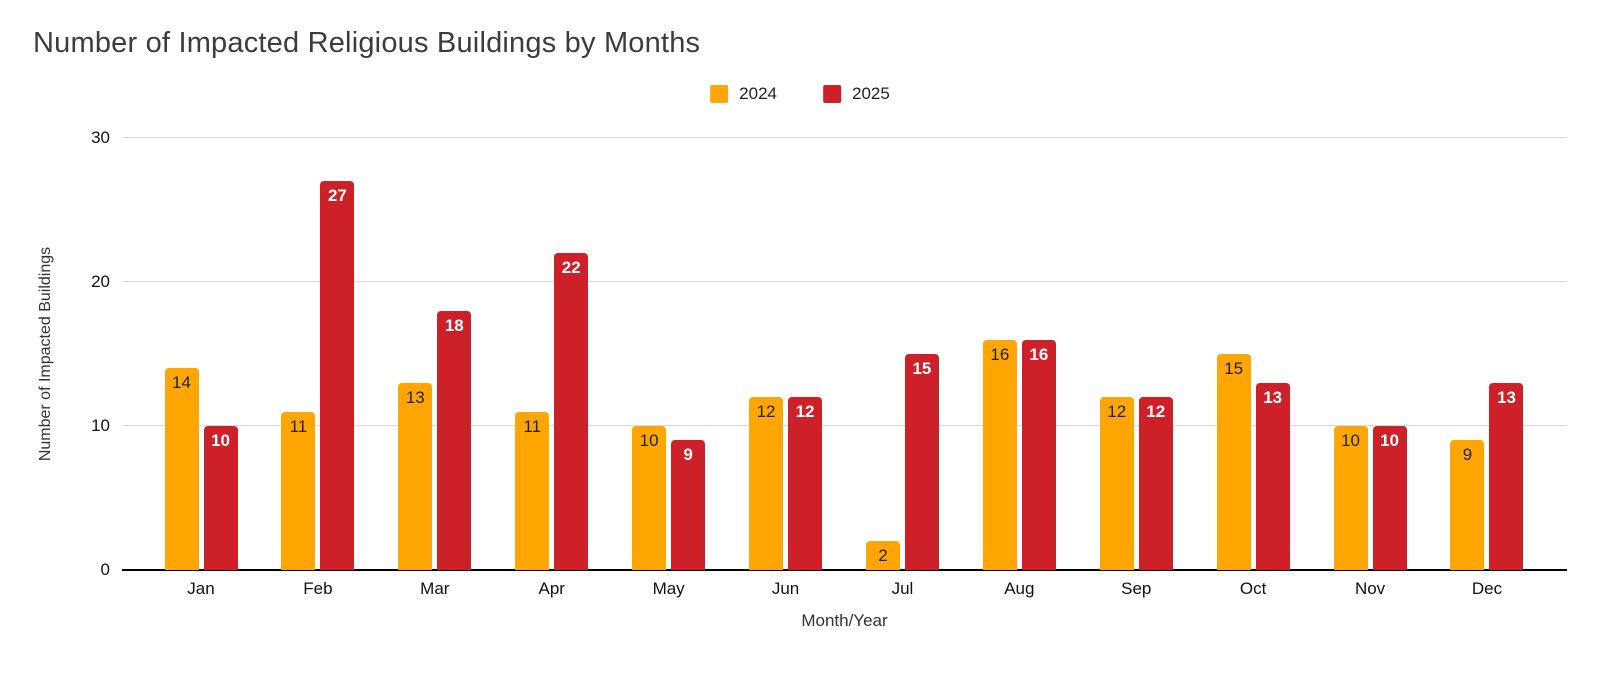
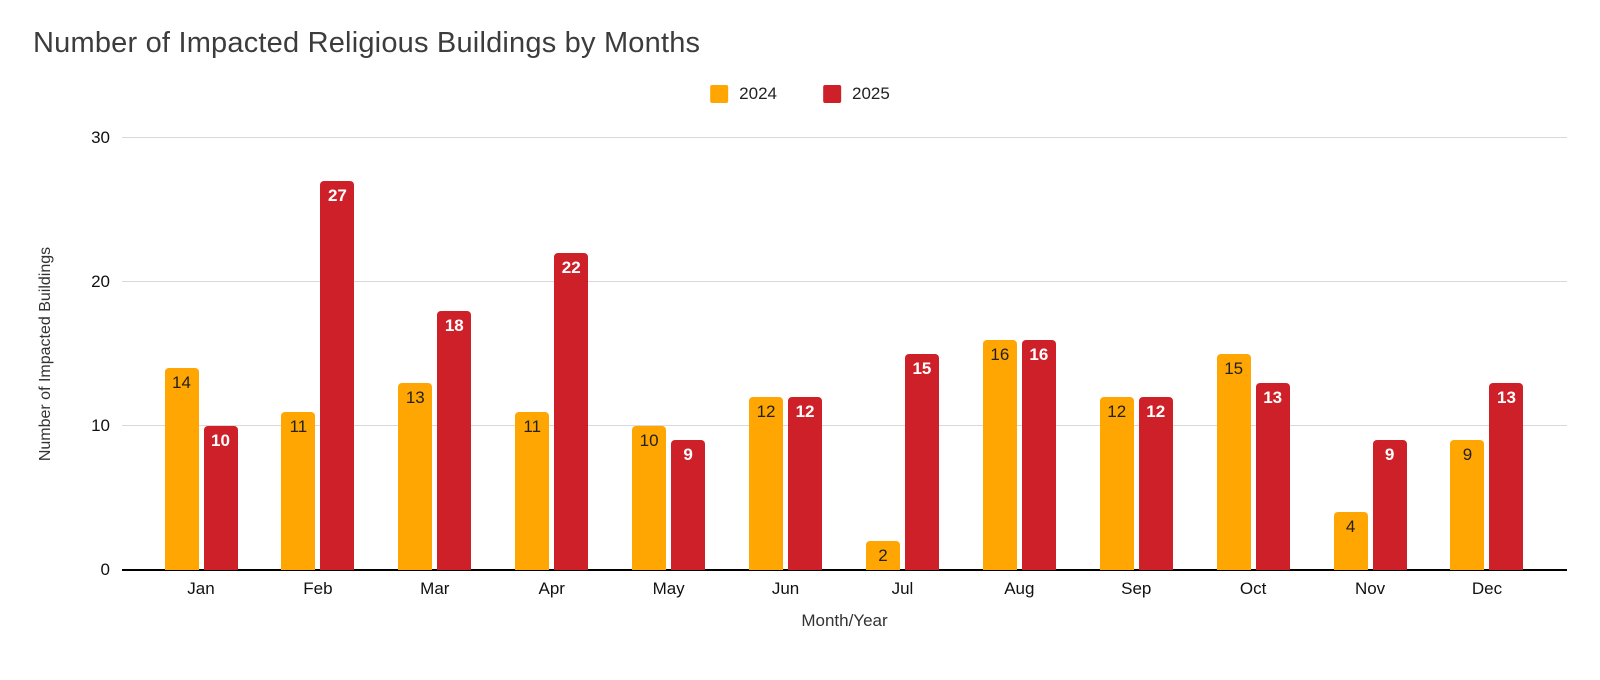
2024/Nov: 10 -> 4
2025/Nov: 10 -> 9
